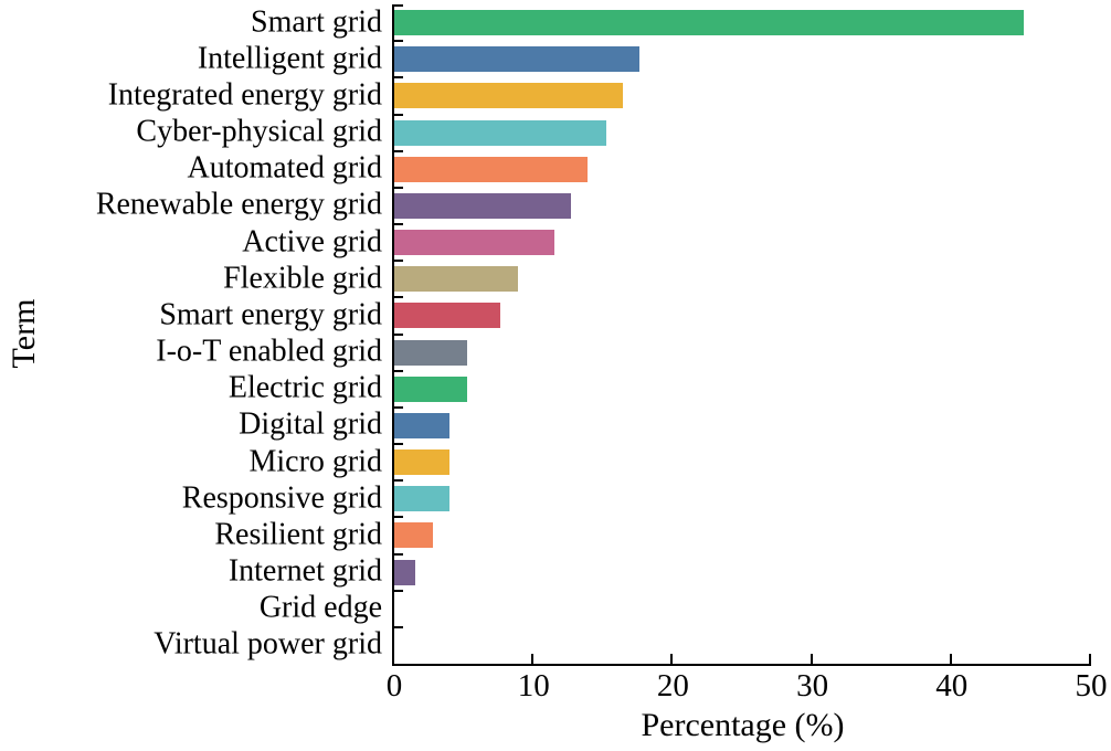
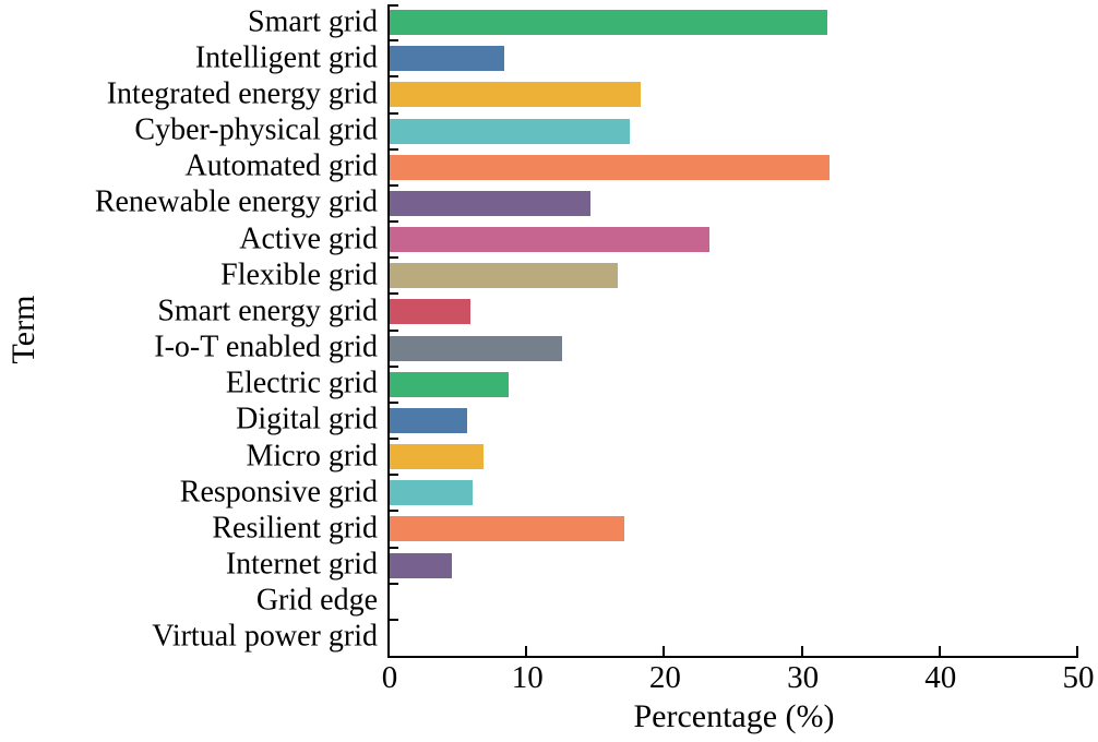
Smart grid: 45.2 -> 31.8
Intelligent grid: 17.6 -> 8.3
Integrated energy grid: 16.4 -> 18.2
Cyber-physical grid: 15.2 -> 17.4
Automated grid: 13.9 -> 31.9
Renewable energy grid: 12.7 -> 14.6
Active grid: 11.5 -> 23.2
Flexible grid: 8.9 -> 16.6
Smart energy grid: 7.6 -> 5.9
I-o-T enabled grid: 5.2 -> 12.5
Electric grid: 5.2 -> 8.6
Digital grid: 4.0 -> 5.6
Micro grid: 4.0 -> 6.8
Responsive grid: 4.0 -> 6.0
Resilient grid: 2.8 -> 17.0
Internet grid: 1.5 -> 4.5
